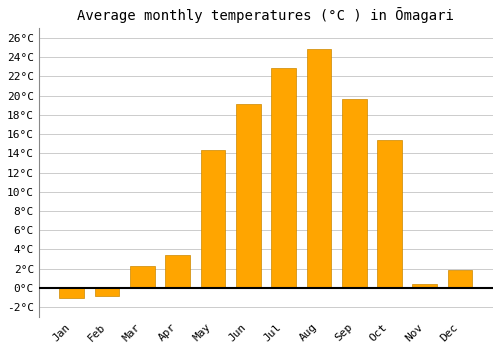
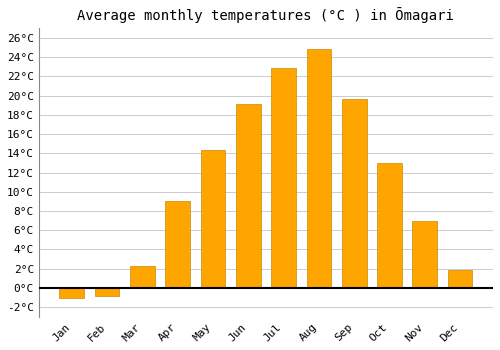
Apr: 3.4°C -> 9.0°C
Oct: 15.4°C -> 13.0°C
Nov: 0.4°C -> 7.0°C
